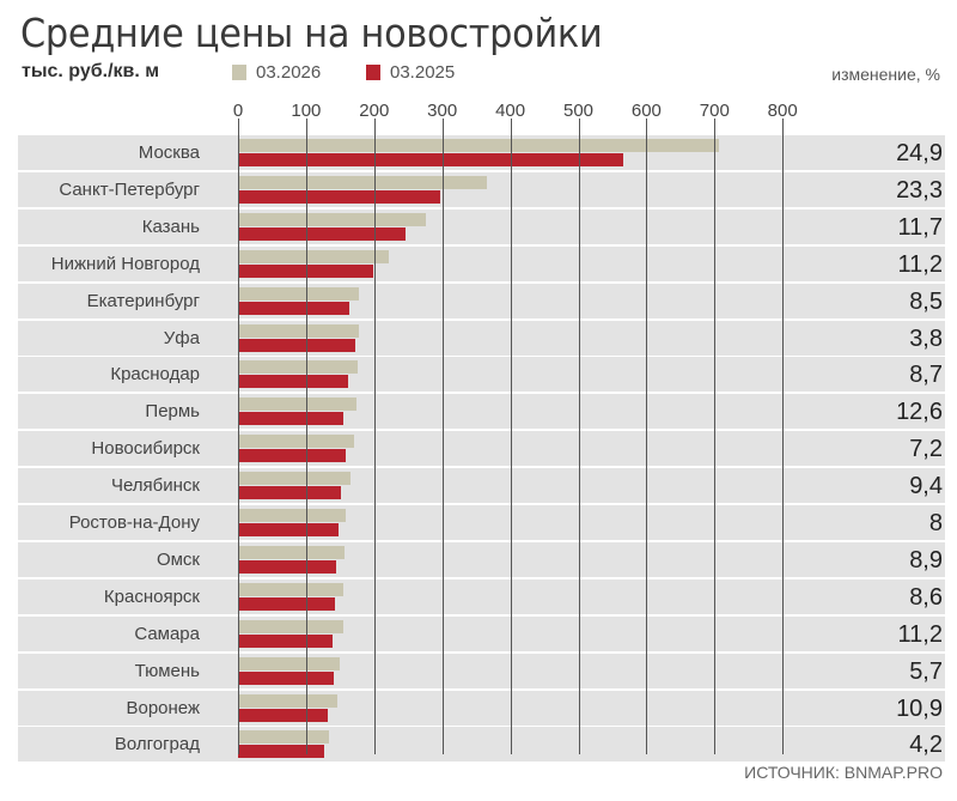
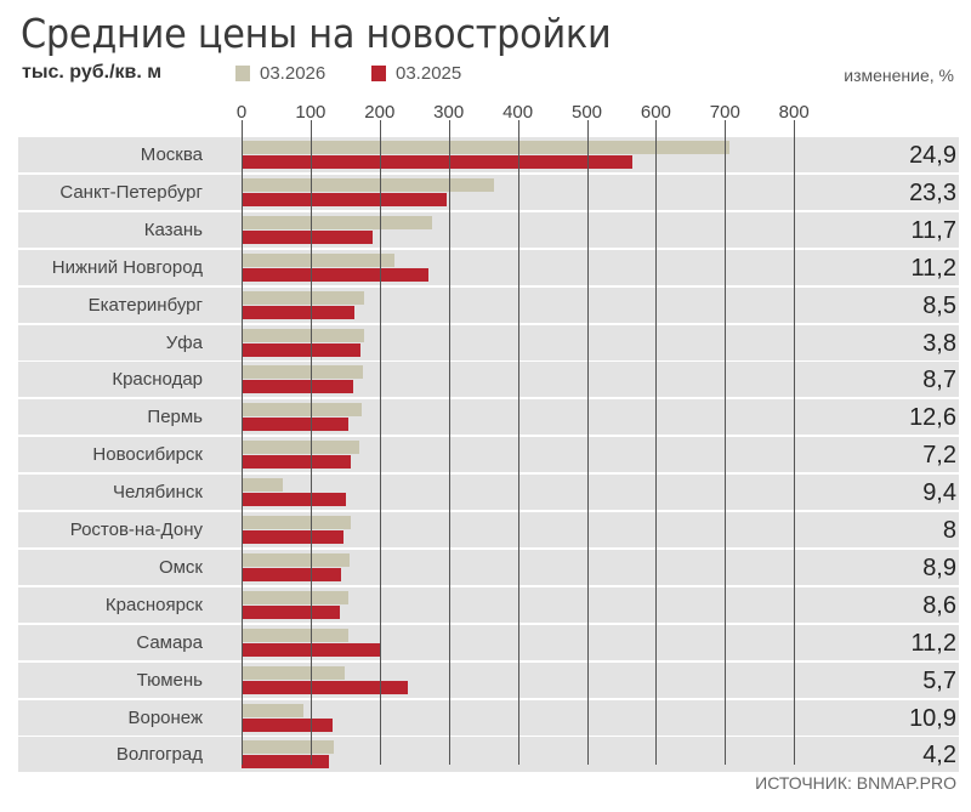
03.2025/Казань: 250 -> 190
03.2025/Нижний Новгород: 200 -> 270
03.2026/Челябинск: 170 -> 60
03.2025/Самара: 140 -> 200
03.2025/Тюмень: 140 -> 240
03.2026/Воронеж: 140 -> 90
